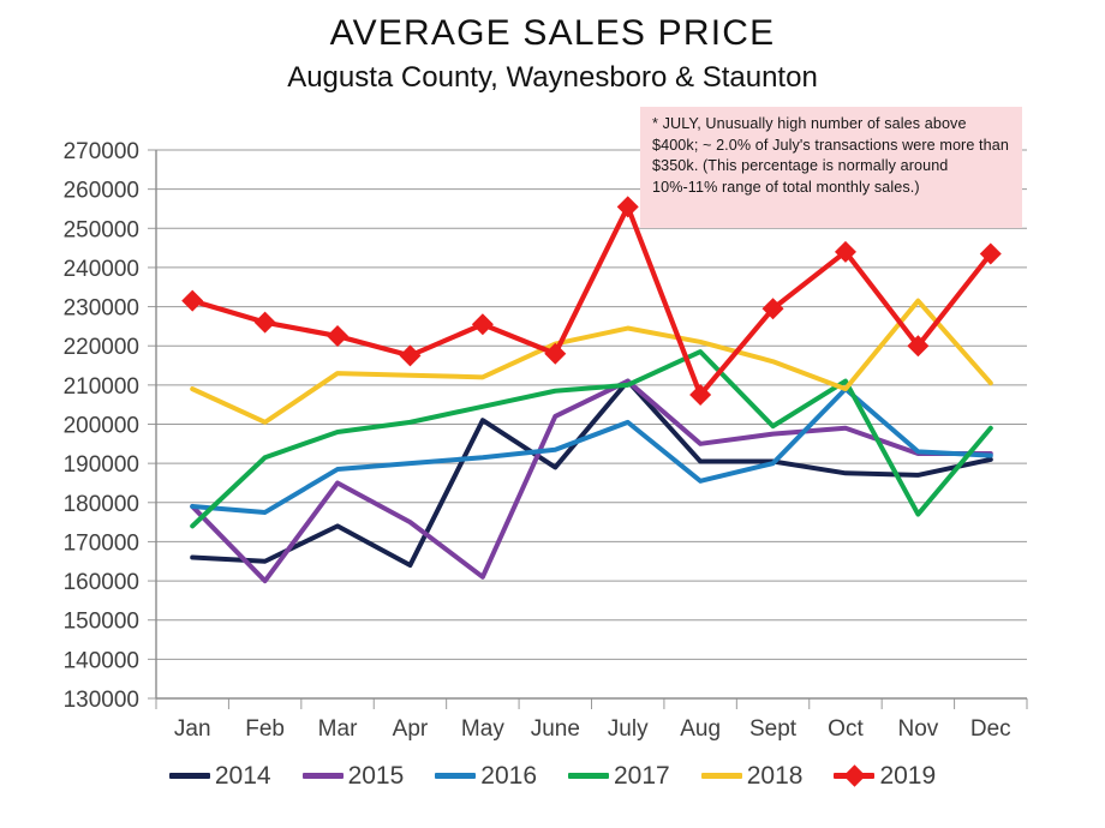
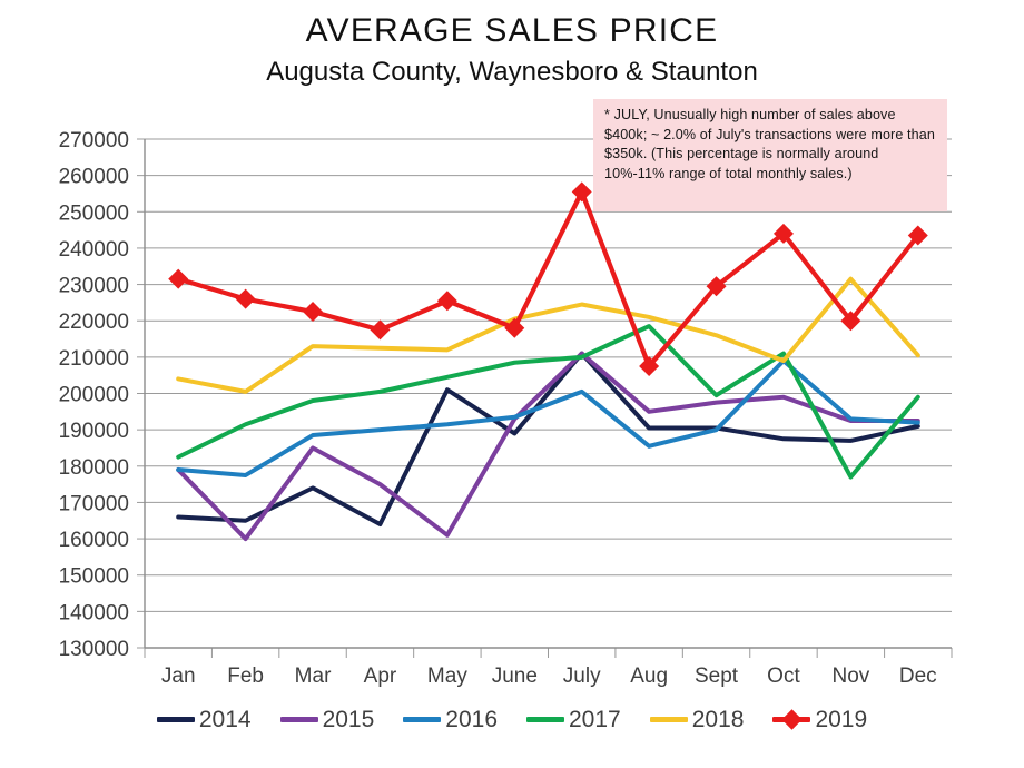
2017/Jan: 174000 -> 182000
2018/Jan: 209000 -> 204000
2015/June: 202000 -> 193000
